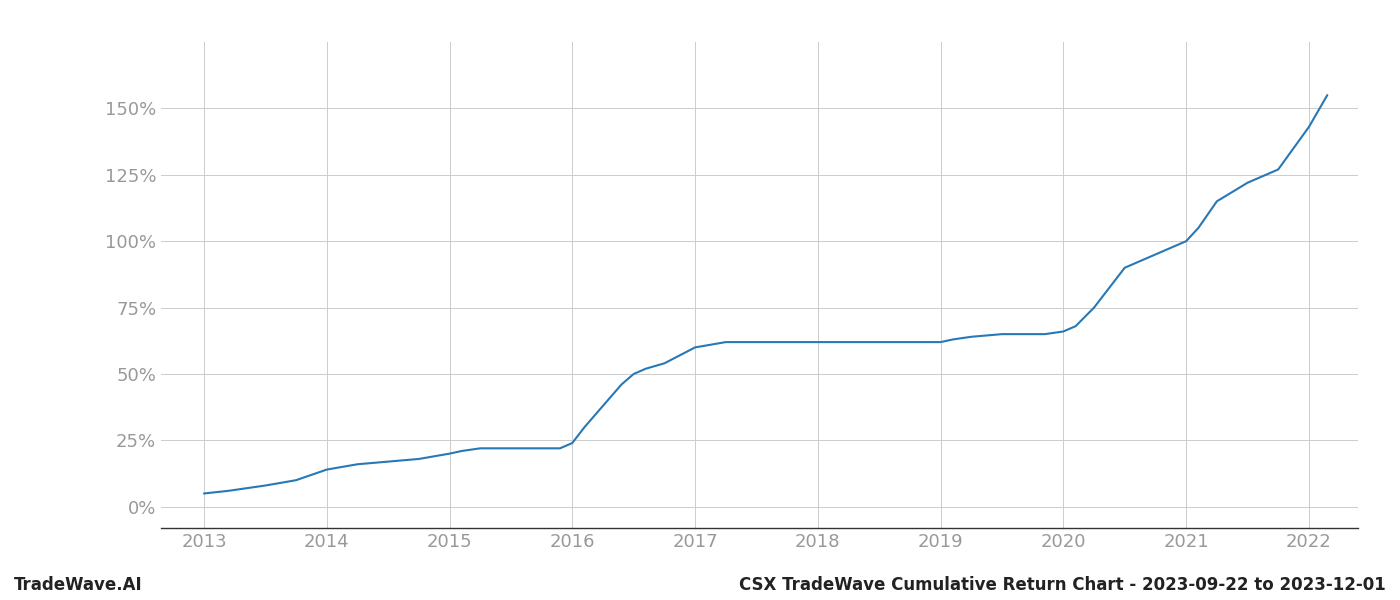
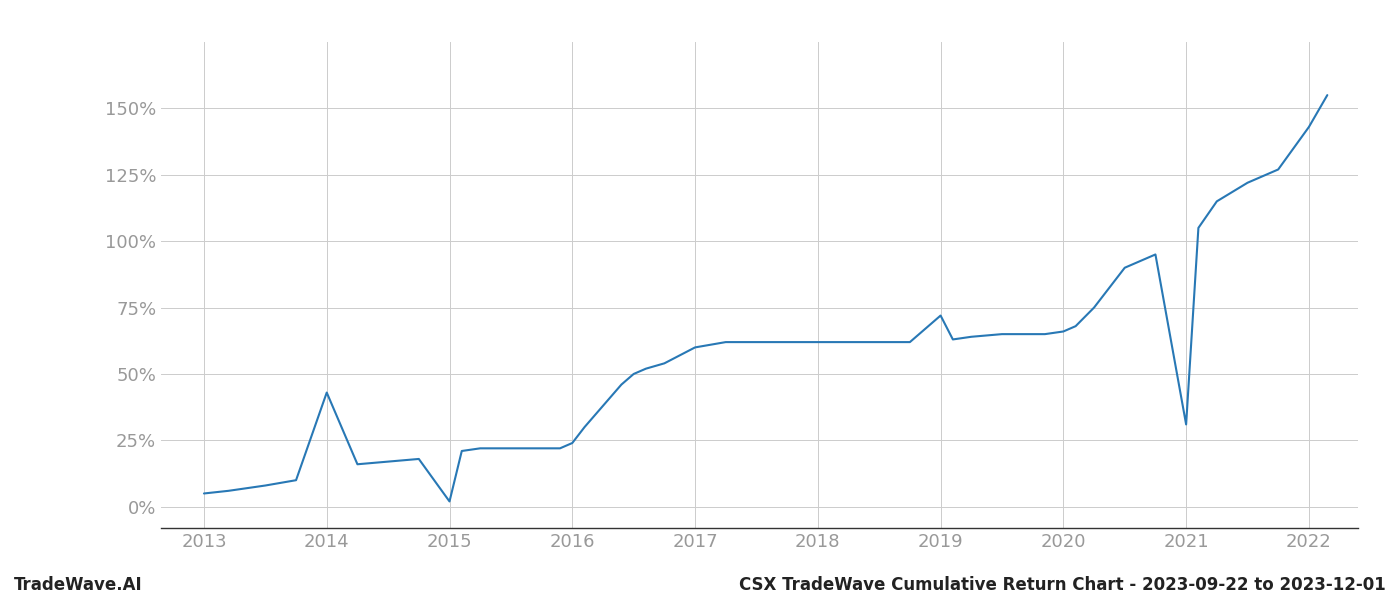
2014: 14% -> 43%
2015: 20% -> 2%
2019: 62% -> 72%
2021: 100% -> 31%
